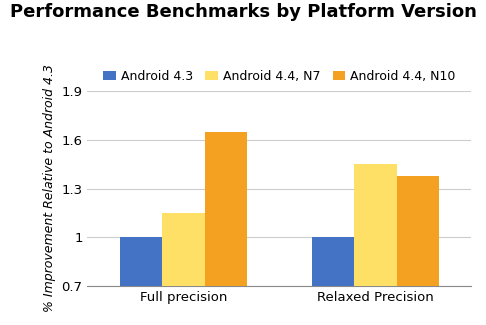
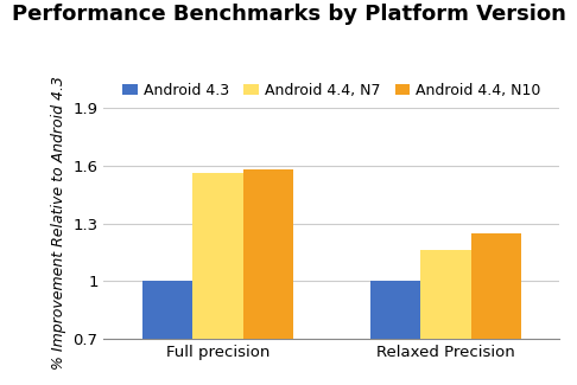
Android 4.4, N7/Full precision: 1.15 -> 1.56
Android 4.4, N10/Full precision: 1.65 -> 1.58
Android 4.4, N7/Relaxed Precision: 1.45 -> 1.16
Android 4.4, N10/Relaxed Precision: 1.38 -> 1.25
